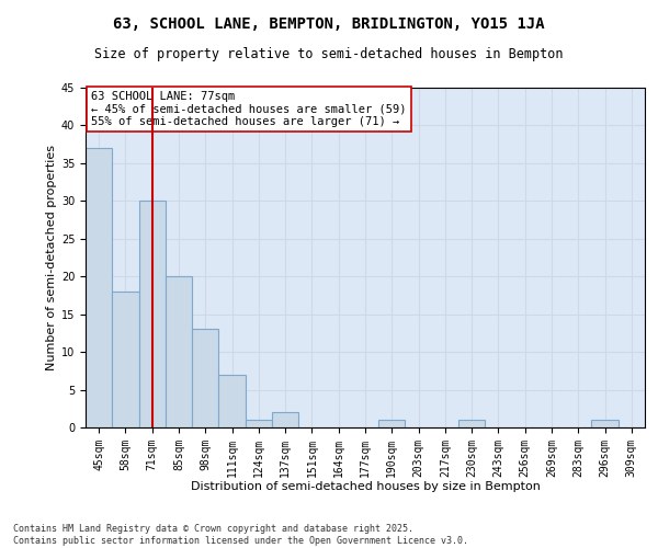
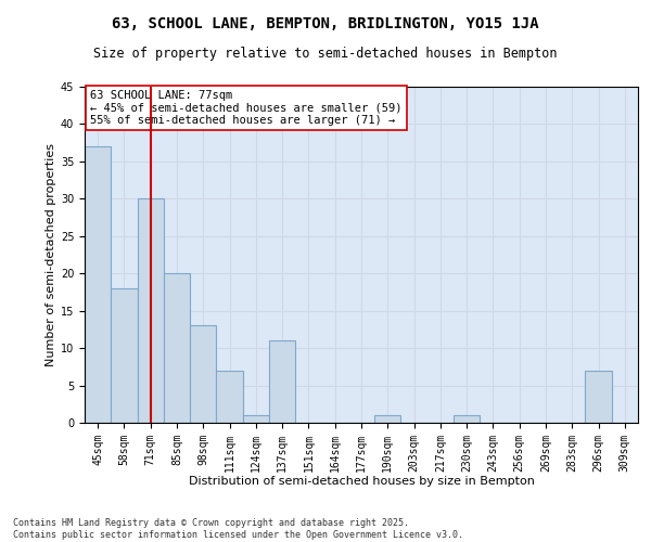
137sqm: 2 -> 11
296sqm: 1 -> 7
